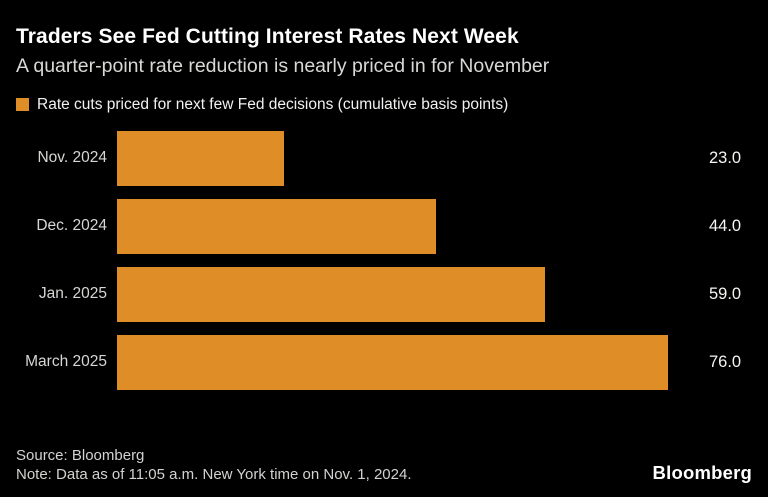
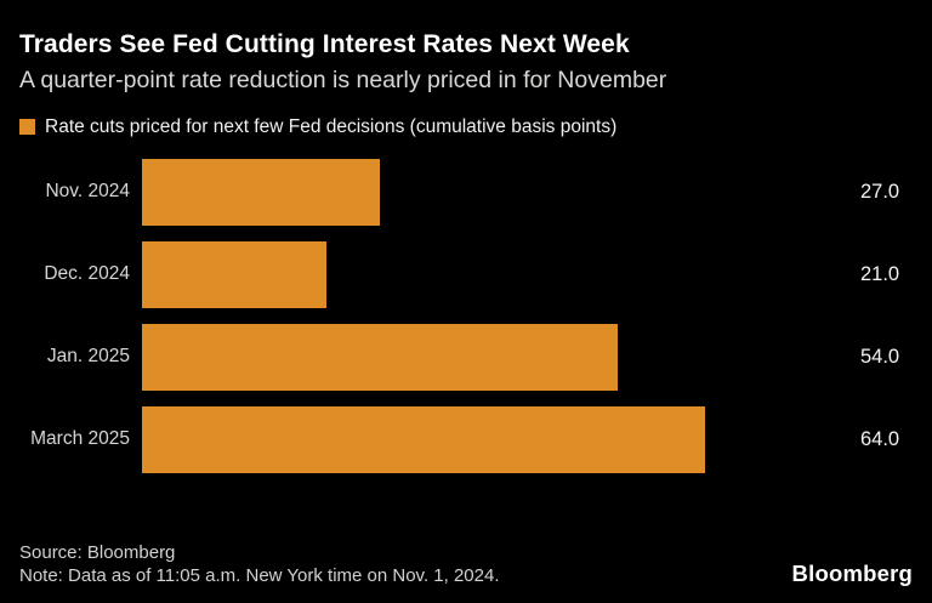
Nov. 2024: 23.0 -> 27.0
Dec. 2024: 44.0 -> 21.0
Jan. 2025: 59.0 -> 54.0
March 2025: 76.0 -> 64.0
